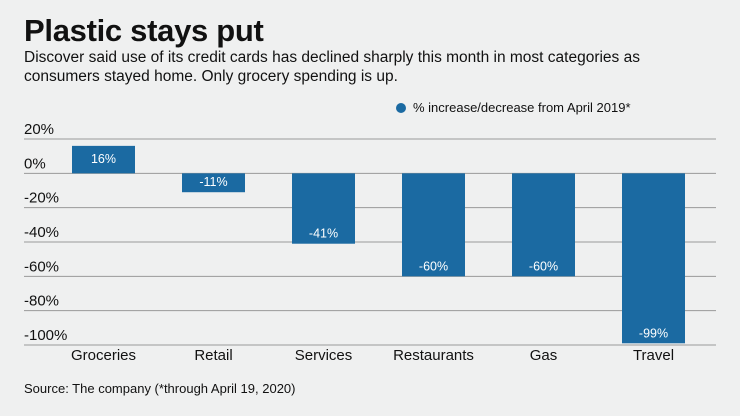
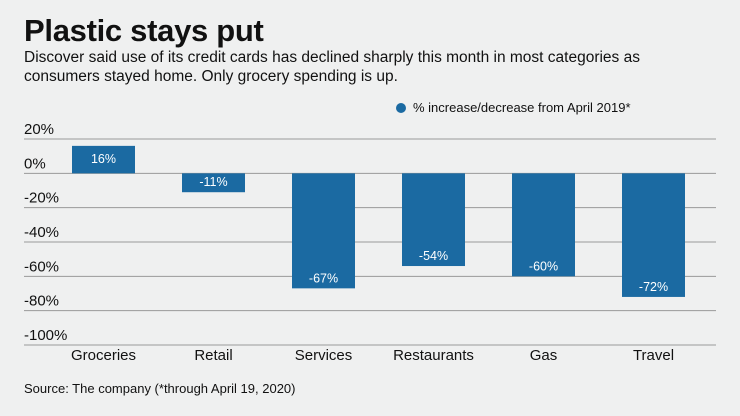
Services: -41% -> -67%
Restaurants: -60% -> -54%
Travel: -99% -> -72%
